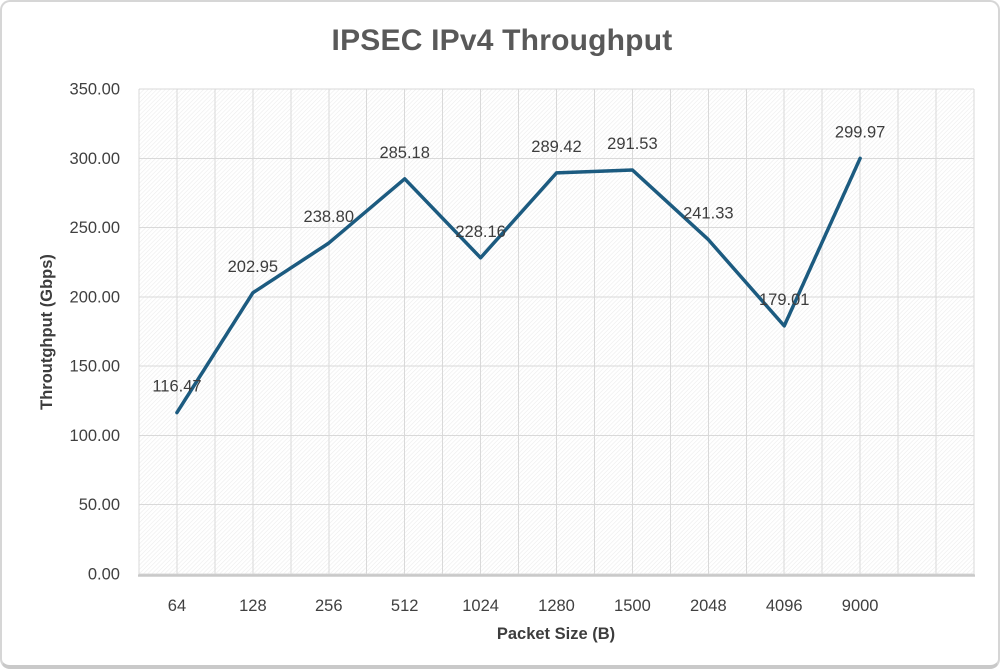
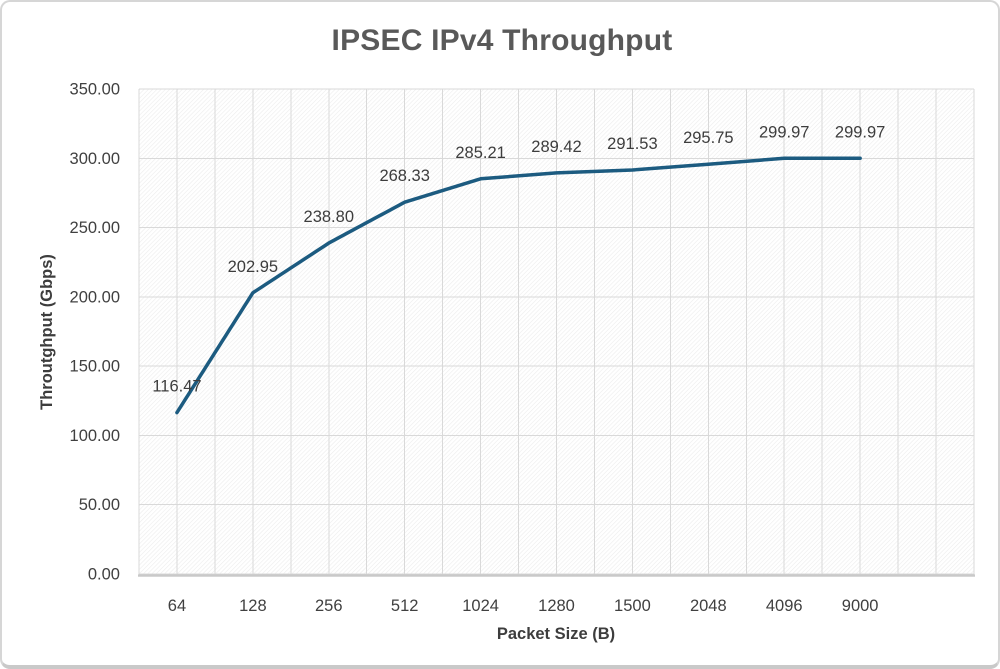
512: 285.18 -> 268.33
1024: 228.16 -> 285.21
2048: 241.33 -> 295.75
4096: 179.01 -> 299.97
